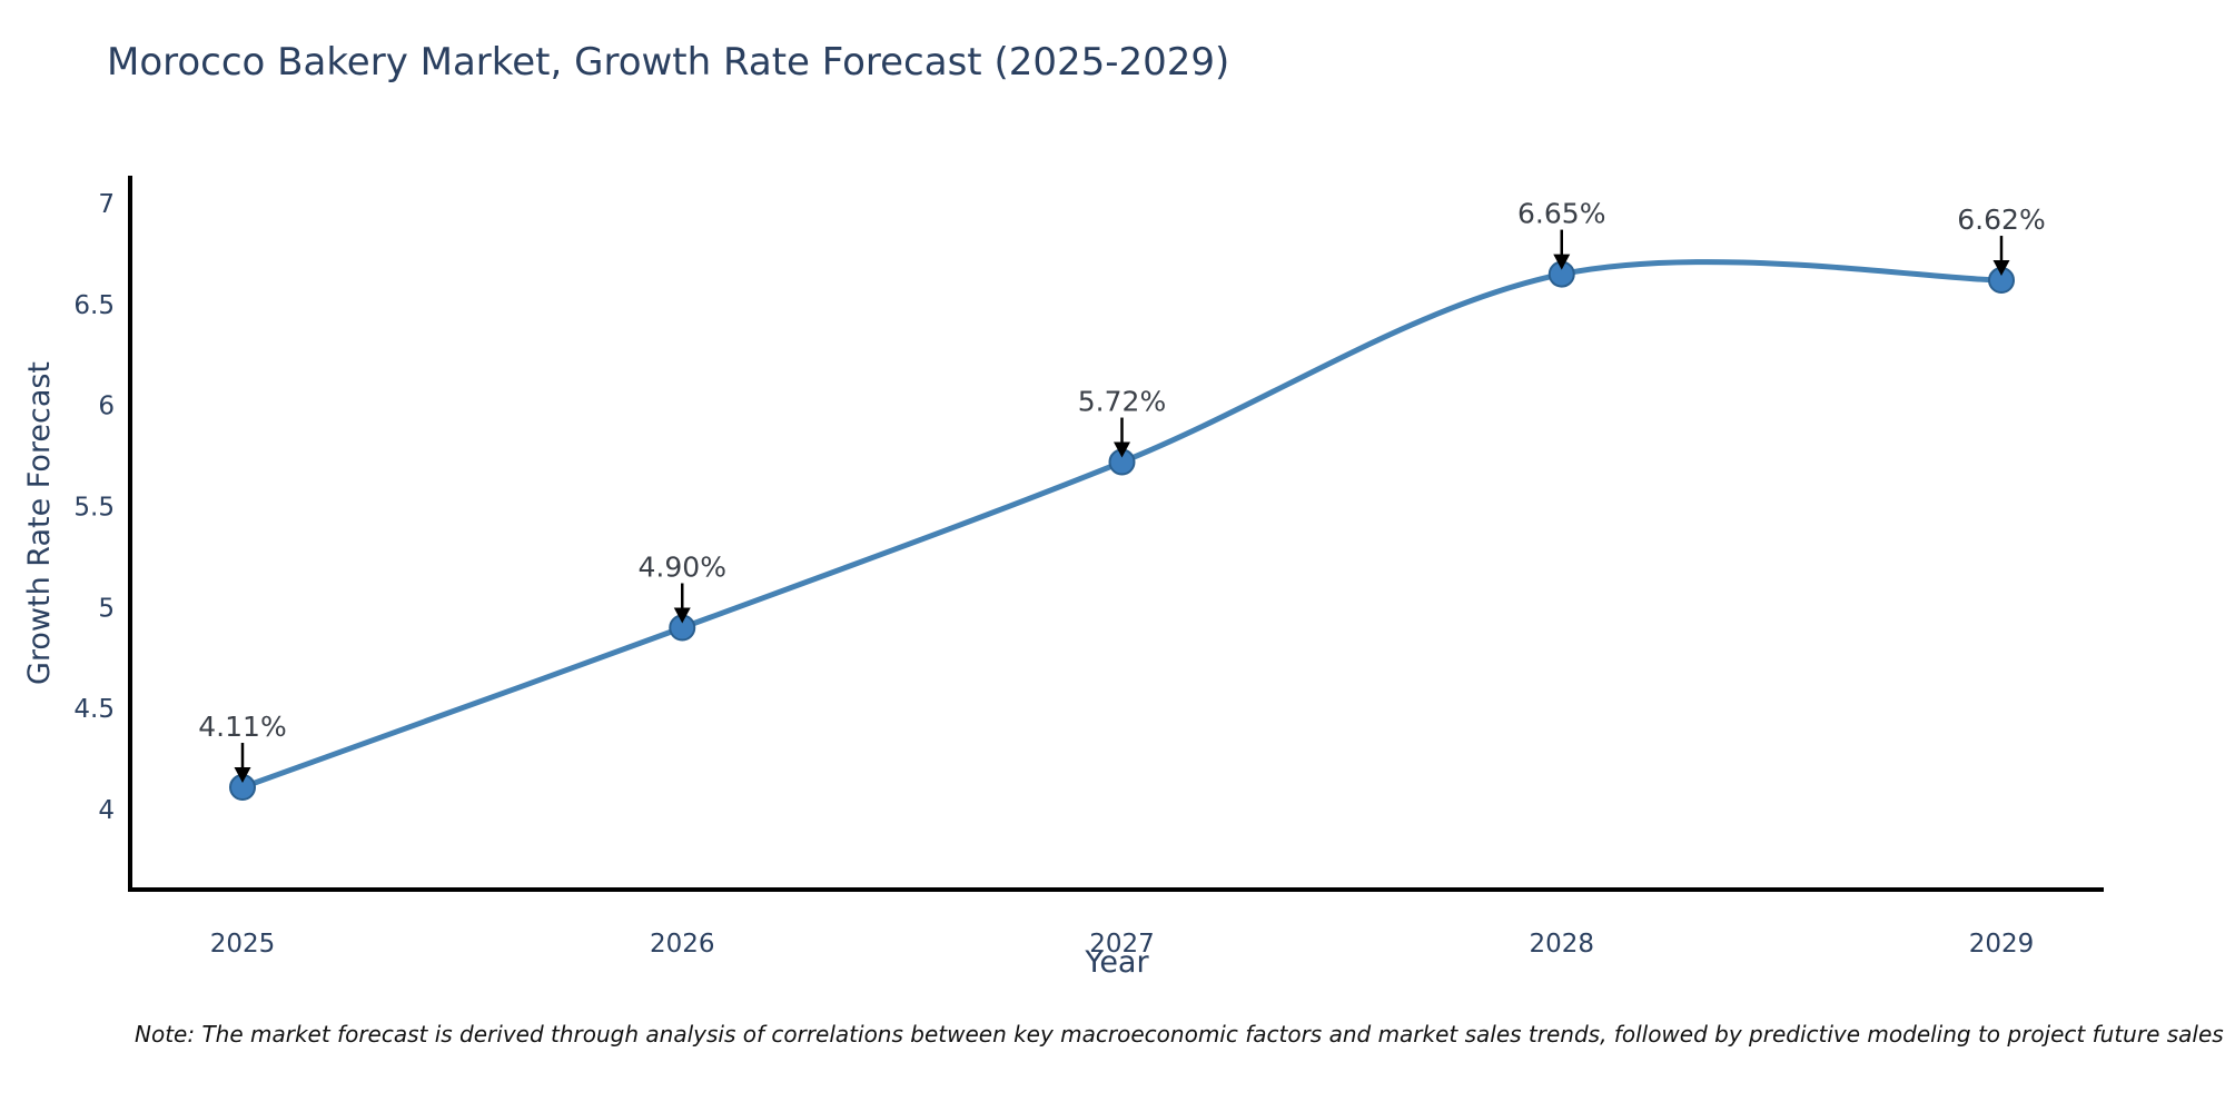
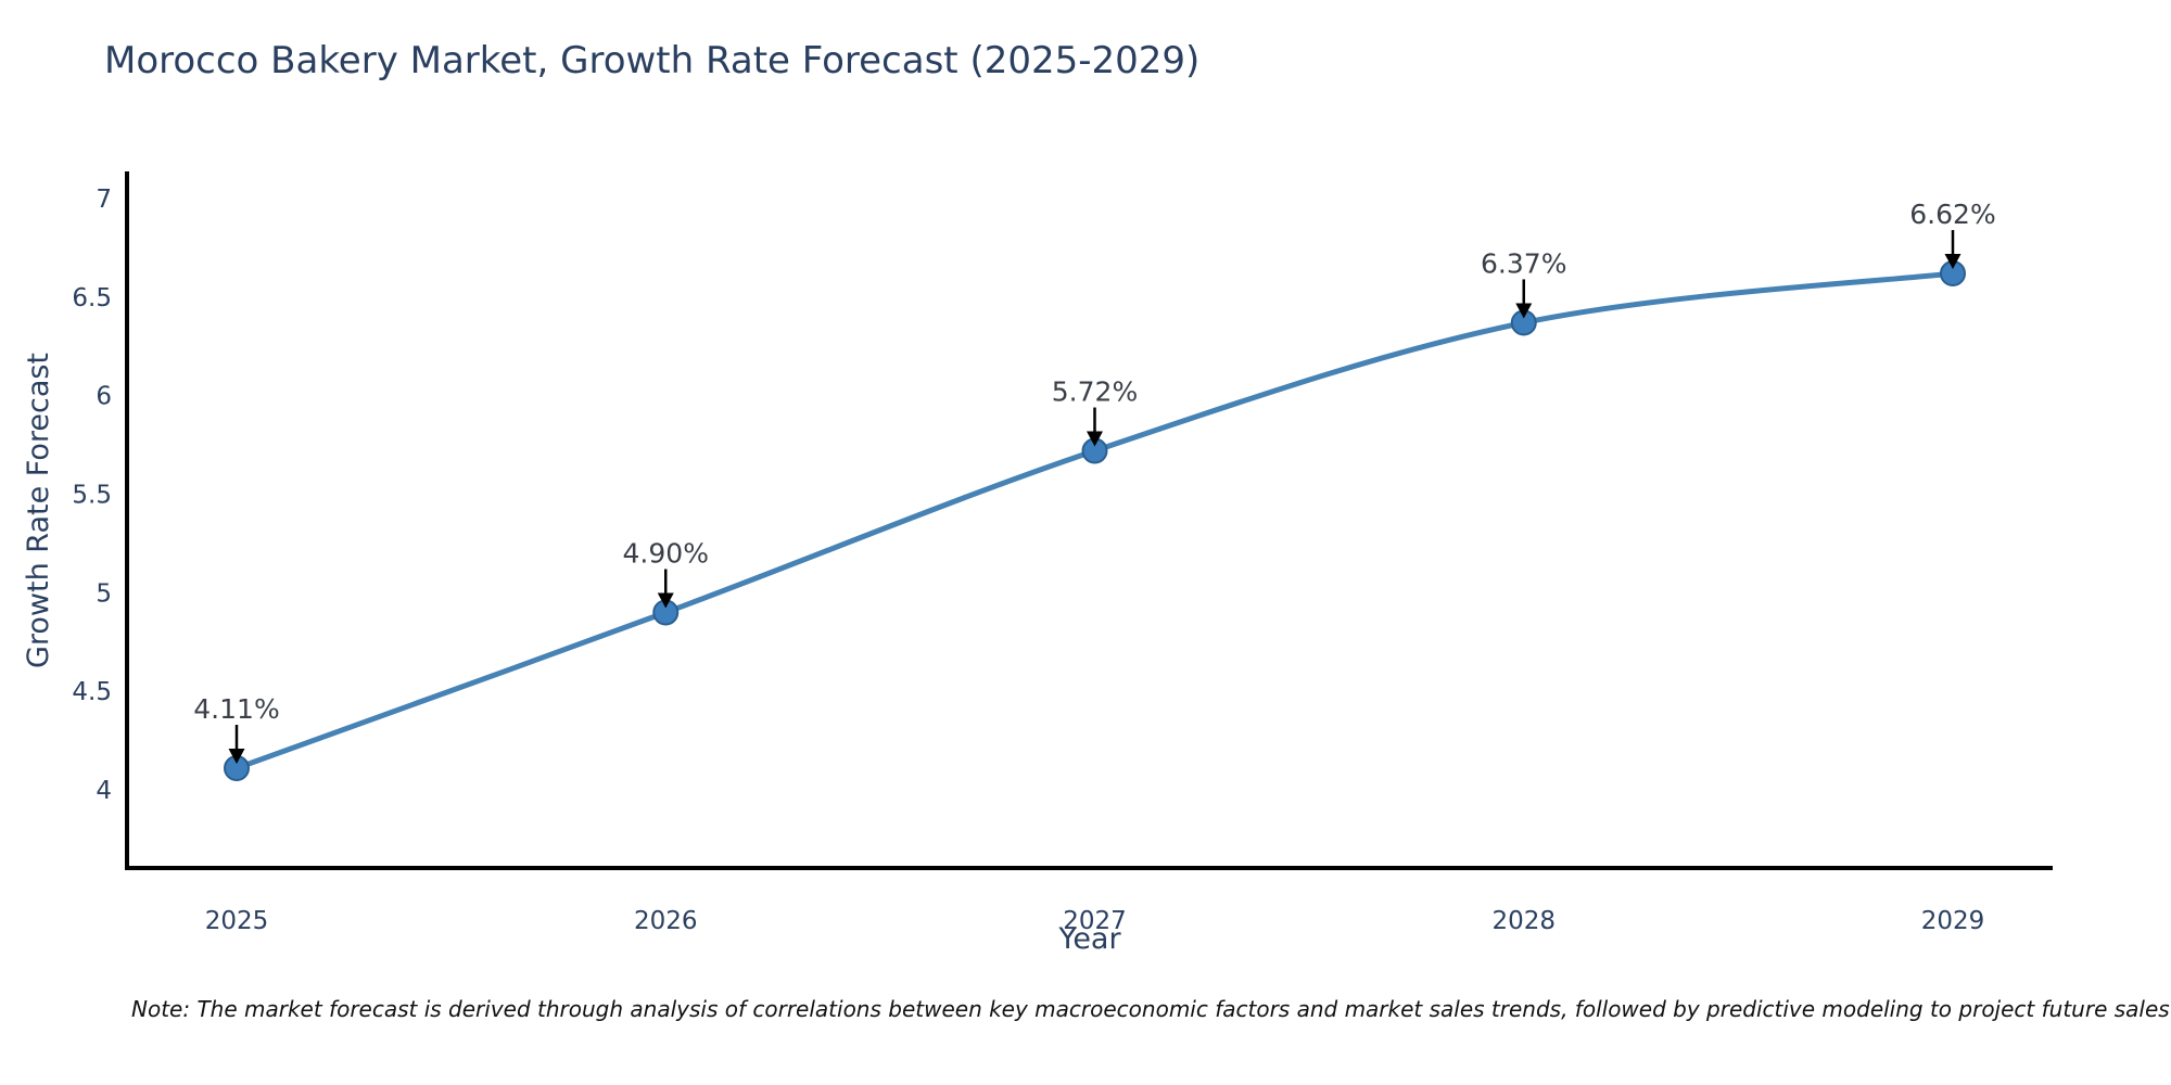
2028: 6.65% -> 6.37%
